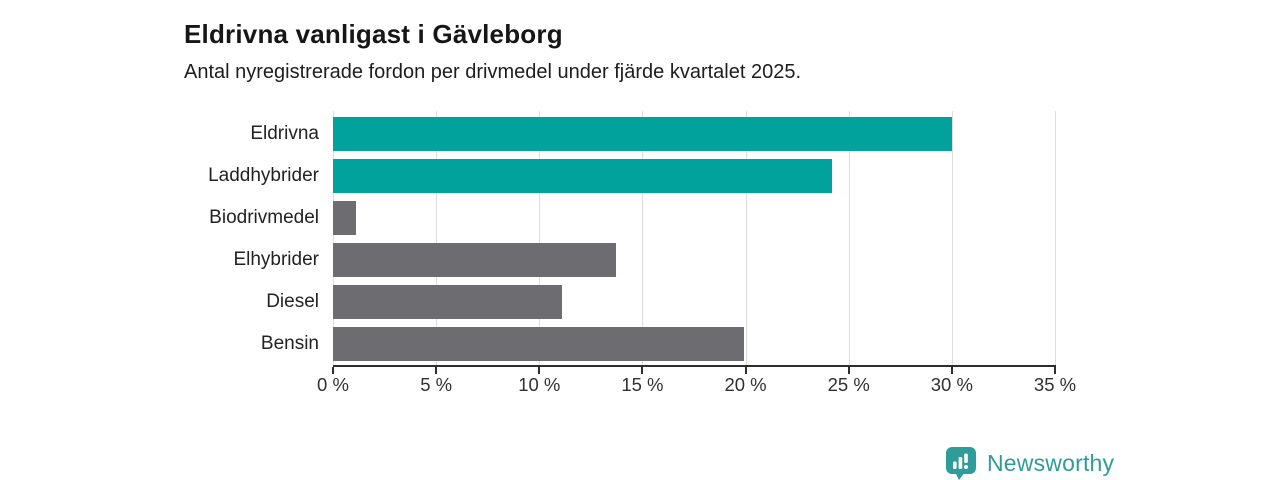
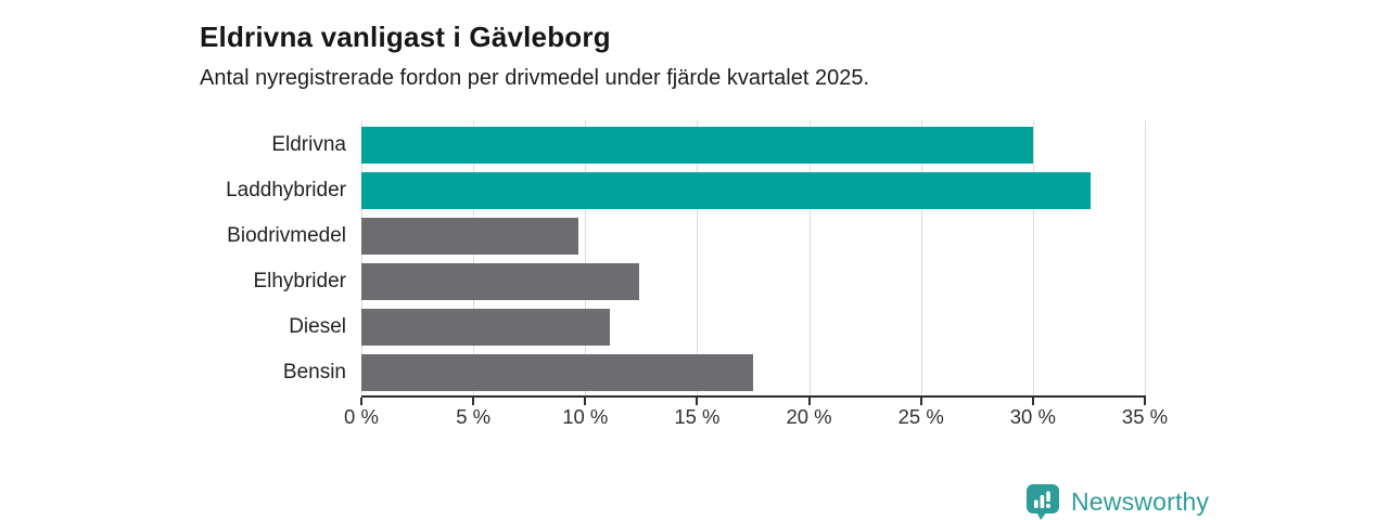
Laddhybrider: 24.2% -> 32.6%
Biodrivmedel: 1.1% -> 9.7%
Elhybrider: 13.7% -> 12.4%
Bensin: 19.9% -> 17.5%
